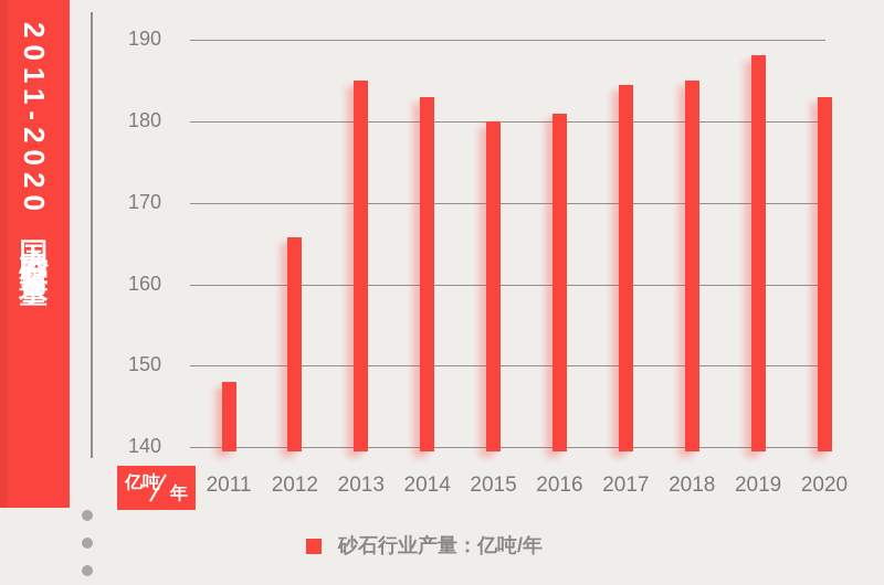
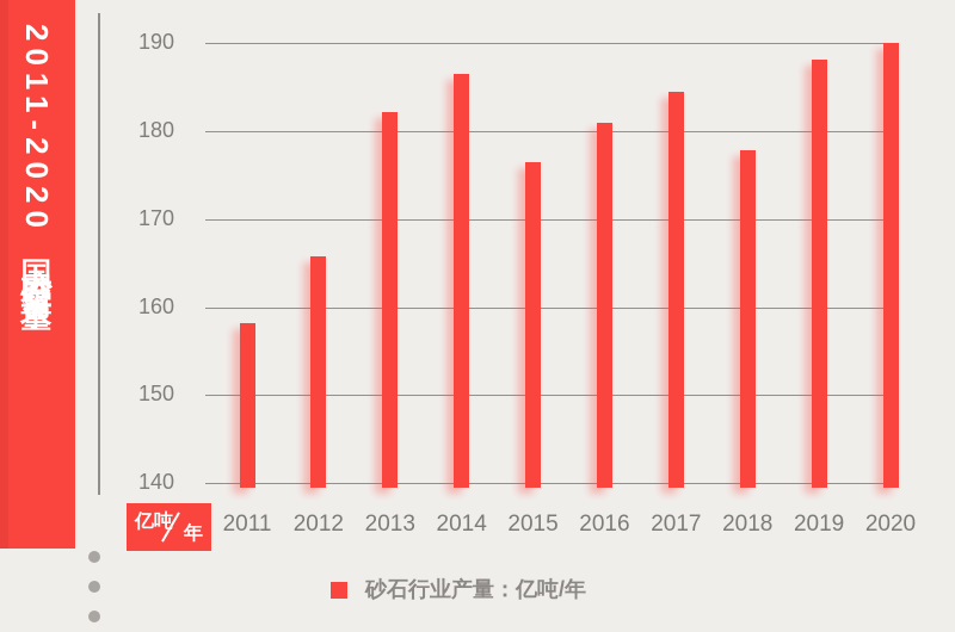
2011: 148 -> 158
2013: 185 -> 182
2014: 183 -> 186
2015: 180 -> 176
2018: 185 -> 178
2020: 183 -> 190
